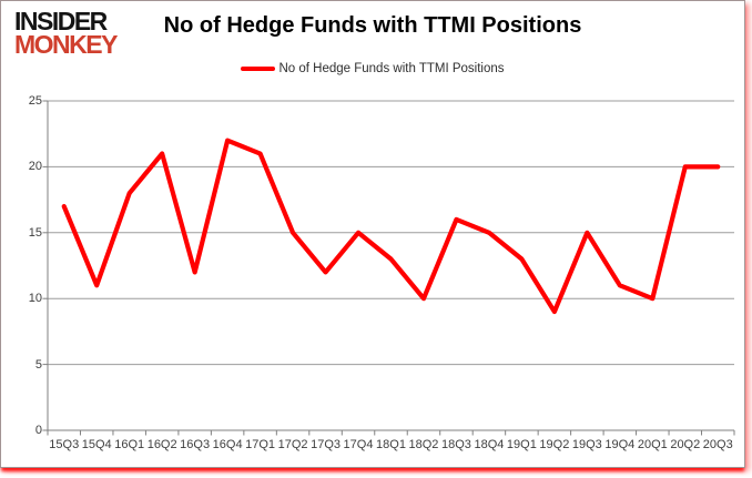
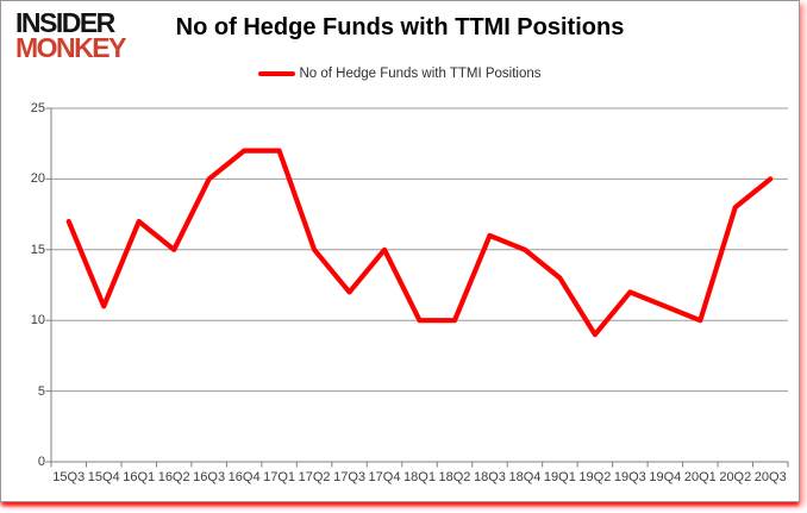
16Q1: 18 -> 17
16Q2: 21 -> 15
16Q3: 12 -> 20
17Q1: 21 -> 22
18Q1: 13 -> 10
19Q3: 15 -> 12
20Q2: 20 -> 18
